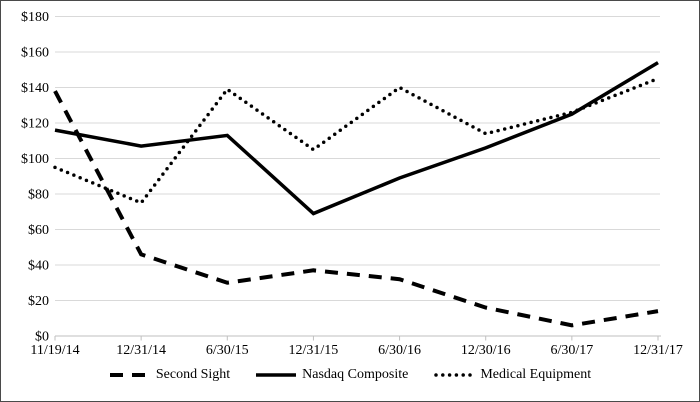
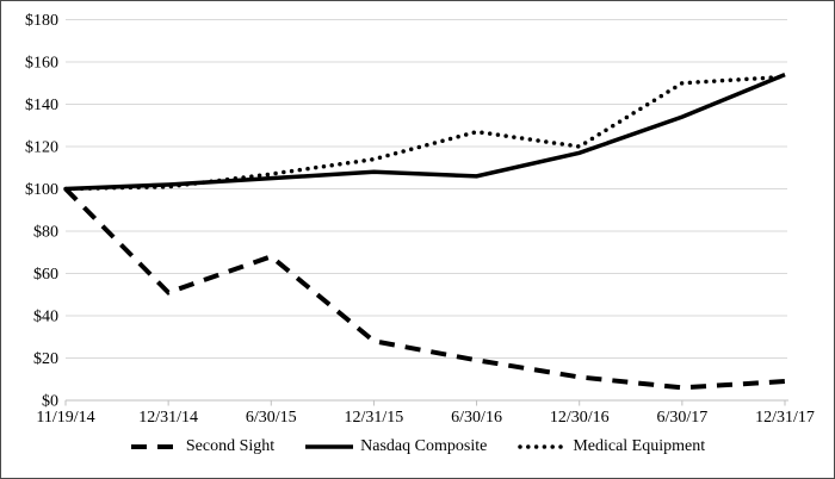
Second Sight/11/19/14: $138 -> $100
Nasdaq Composite/11/19/14: $116 -> $100
Medical Equipment/11/19/14: $95 -> $100
Second Sight/12/31/14: $46 -> $51
Nasdaq Composite/12/31/14: $107 -> $102
Medical Equipment/12/31/14: $75 -> $101
Second Sight/6/30/15: $30 -> $68
Nasdaq Composite/6/30/15: $113 -> $105
Medical Equipment/6/30/15: $139 -> $107
Second Sight/12/31/15: $37 -> $28
Nasdaq Composite/12/31/15: $69 -> $108
Medical Equipment/12/31/15: $105 -> $114
Second Sight/6/30/16: $32 -> $19
Nasdaq Composite/6/30/16: $89 -> $106
Medical Equipment/6/30/16: $140 -> $127
Second Sight/12/30/16: $16 -> $11
Nasdaq Composite/12/30/16: $106 -> $117
Medical Equipment/12/30/16: $114 -> $120
Nasdaq Composite/6/30/17: $125 -> $134
Medical Equipment/6/30/17: $126 -> $150
Second Sight/12/31/17: $14 -> $9
Medical Equipment/12/31/17: $145 -> $153
